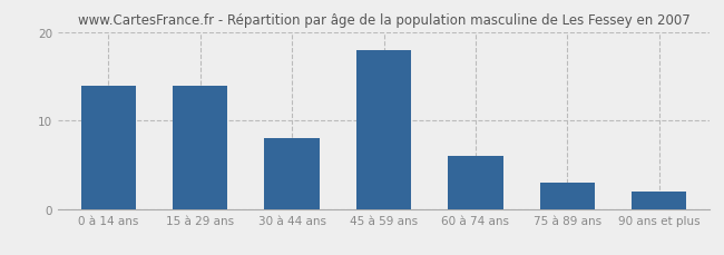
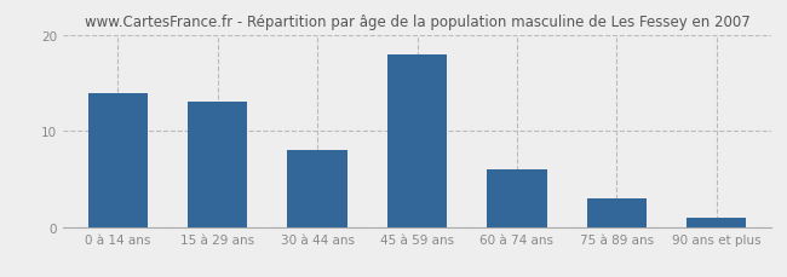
15 à 29 ans: 14 -> 13
90 ans et plus: 2 -> 1
